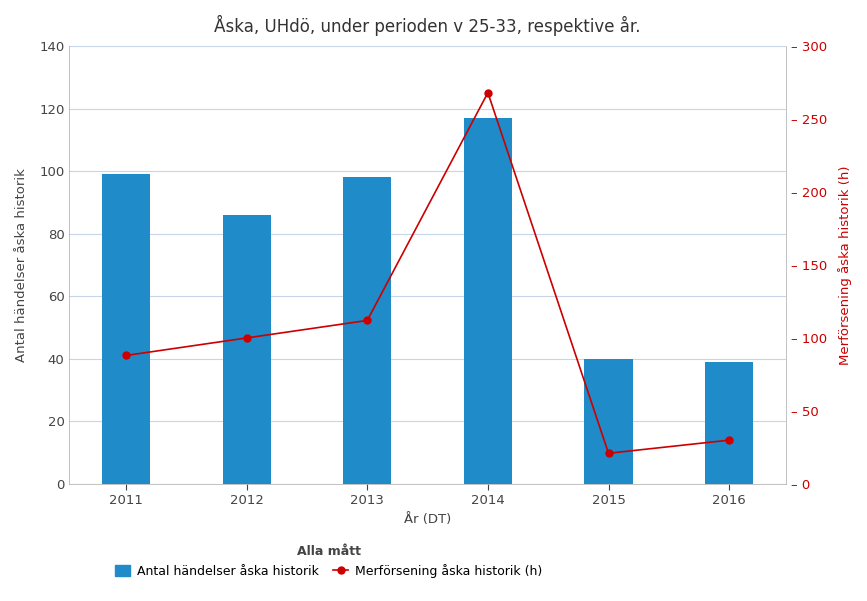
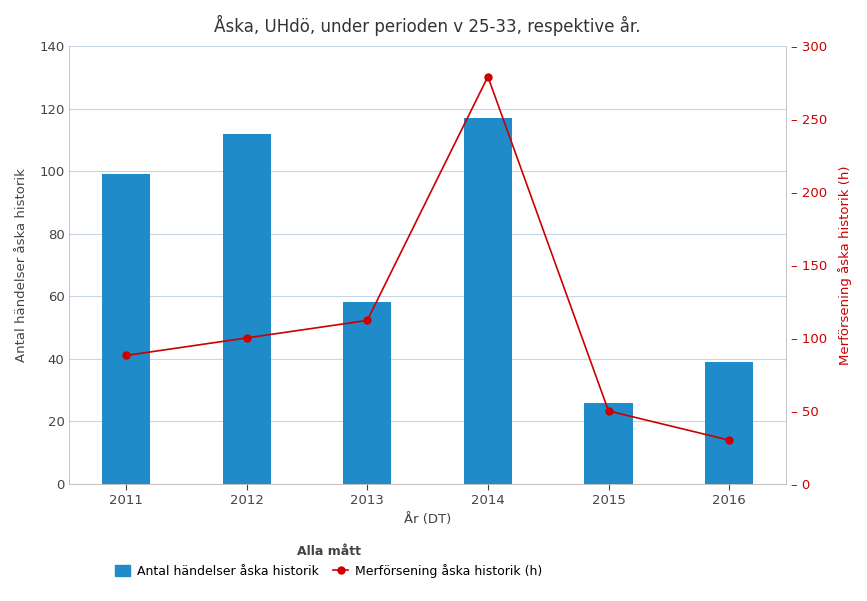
Antal händelser åska historik/2012: 86 -> 112
Antal händelser åska historik/2013: 98 -> 58
Merförsening åska historik (h)/2014: – 268 -> – 279
Antal händelser åska historik/2015: 40 -> 26
Merförsening åska historik (h)/2015: – 21 -> – 50
